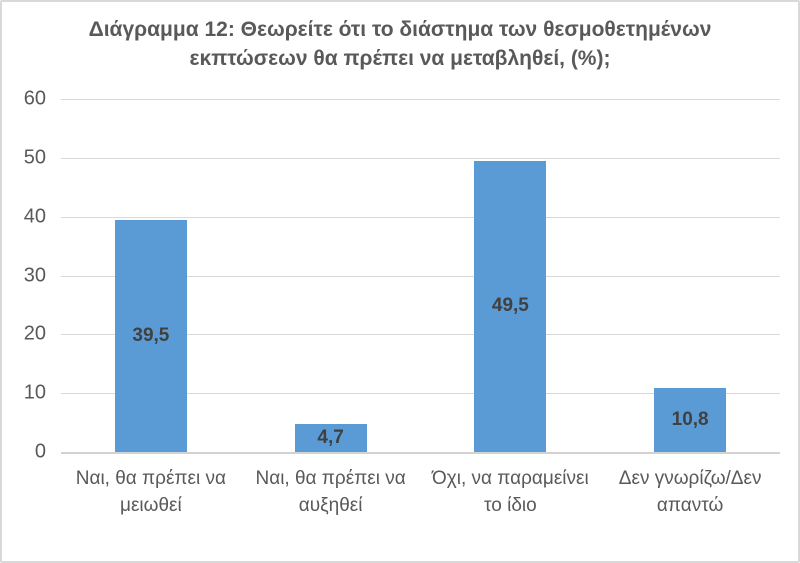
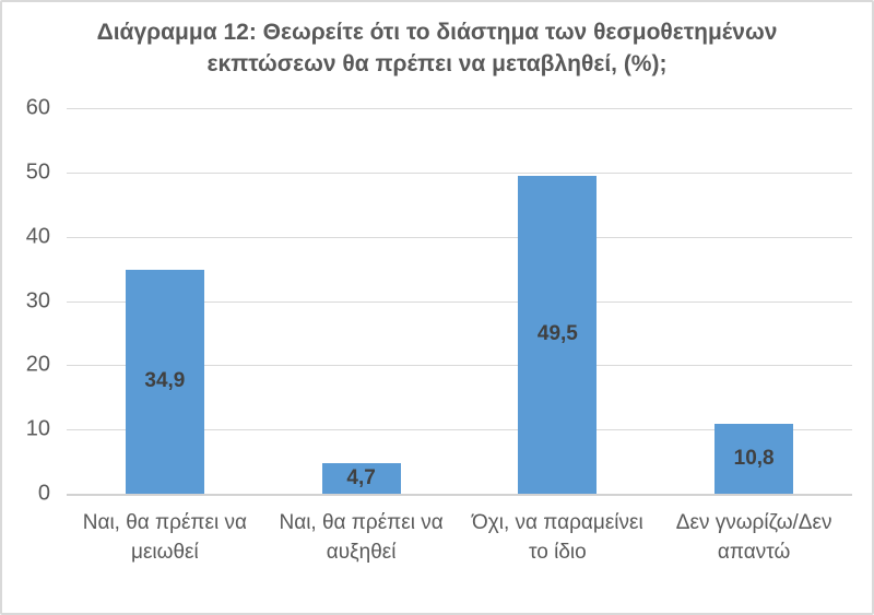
Ναι, θα πρέπει να μειωθεί: 39,5 -> 34,9
